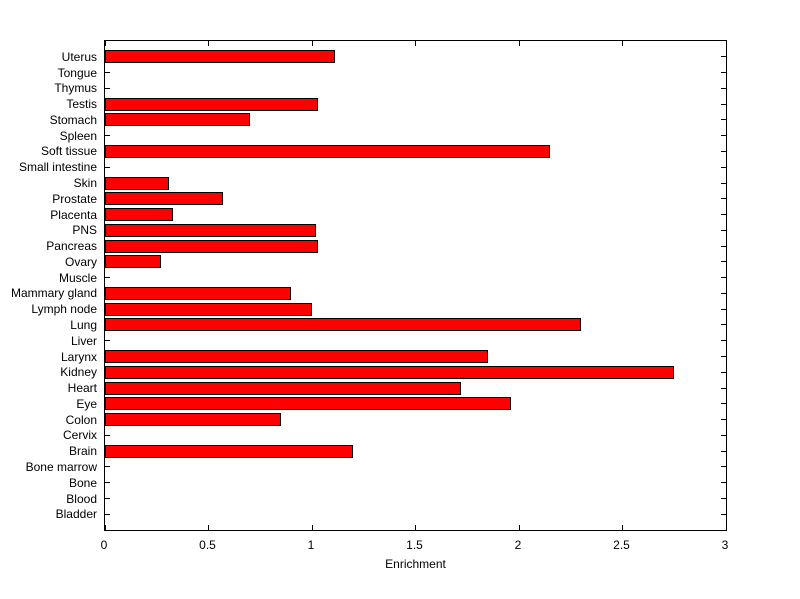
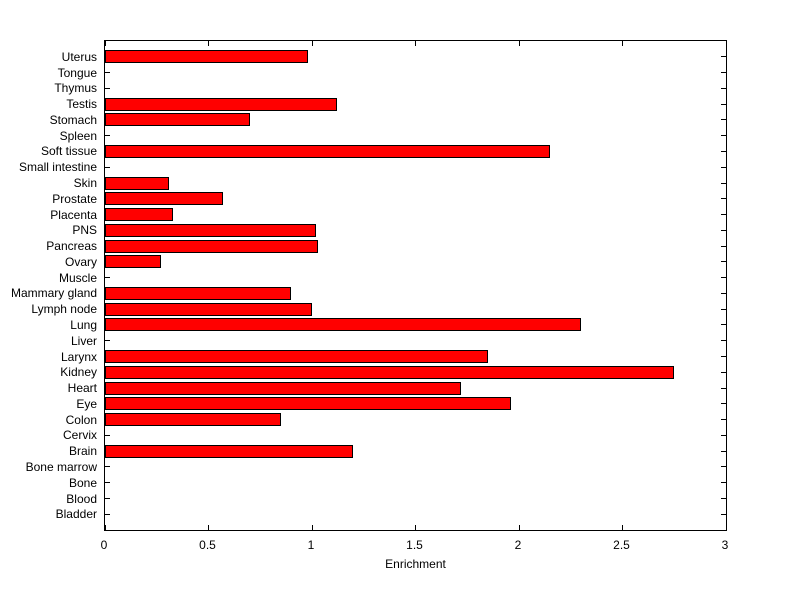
Uterus: 1.11 -> 0.98
Testis: 1.03 -> 1.12
